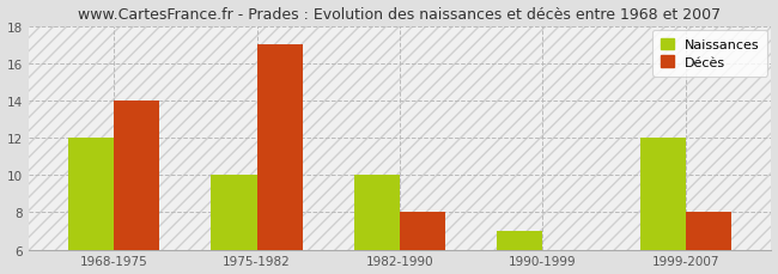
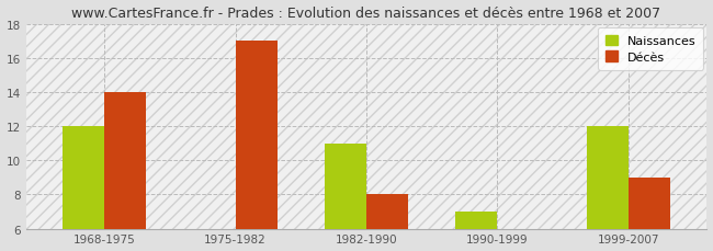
Naissances/1975-1982: 10 -> 6
Naissances/1982-1990: 10 -> 11
Décès/1999-2007: 8 -> 9
